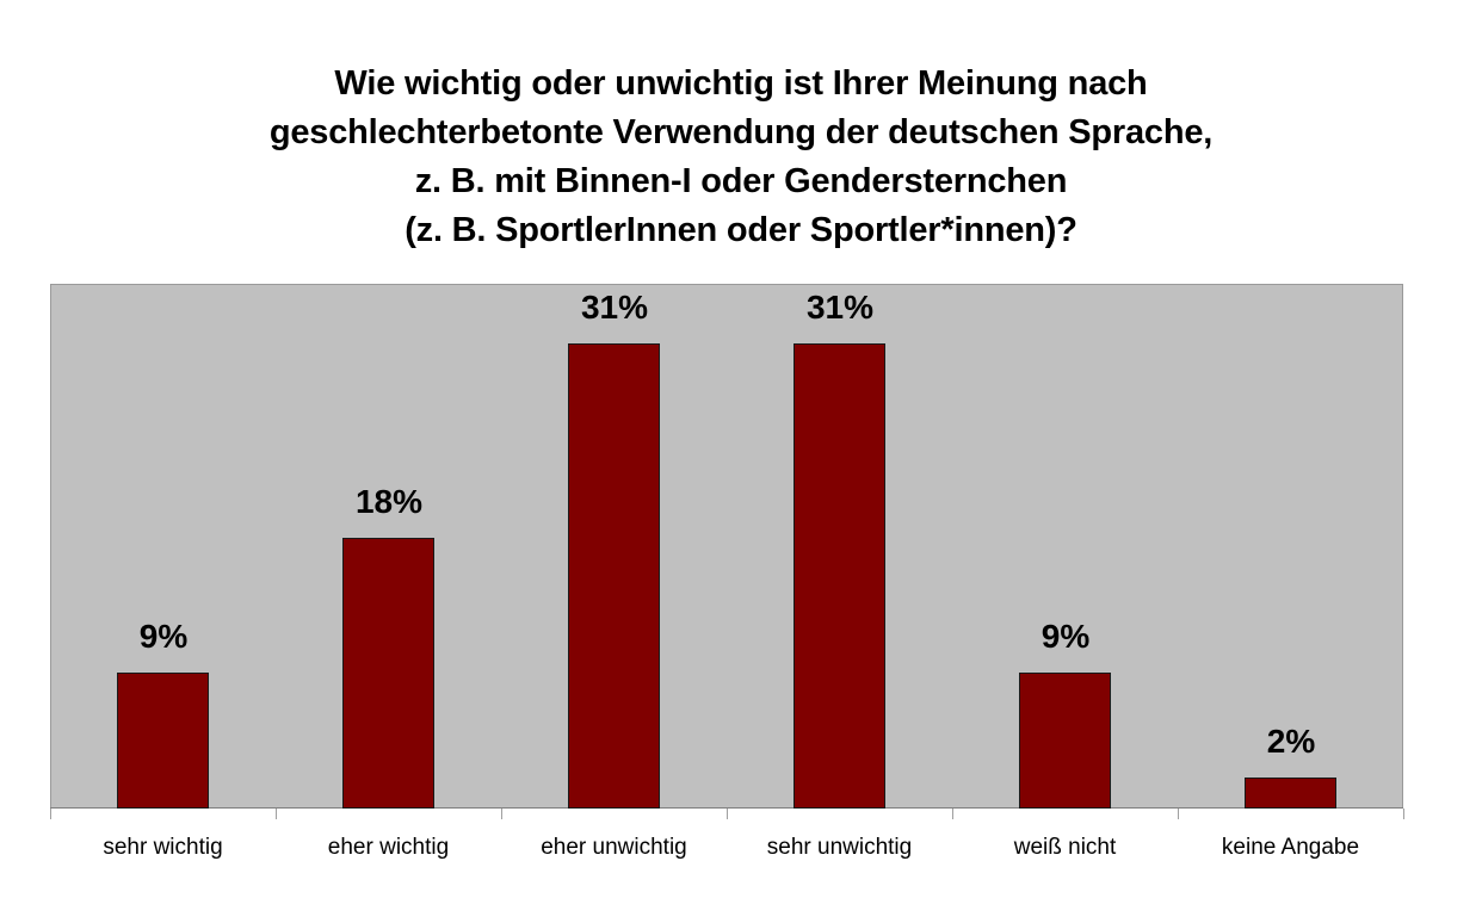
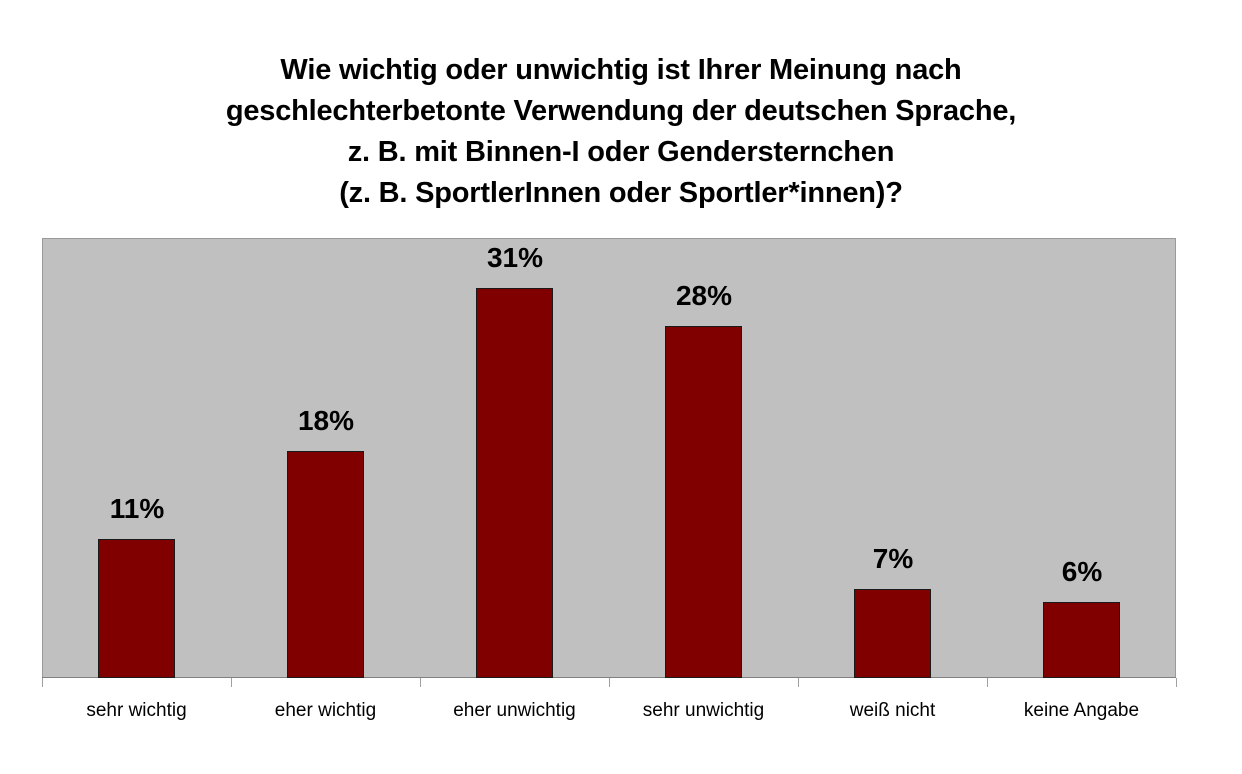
sehr wichtig: 9% -> 11%
sehr unwichtig: 31% -> 28%
weiß nicht: 9% -> 7%
keine Angabe: 2% -> 6%
